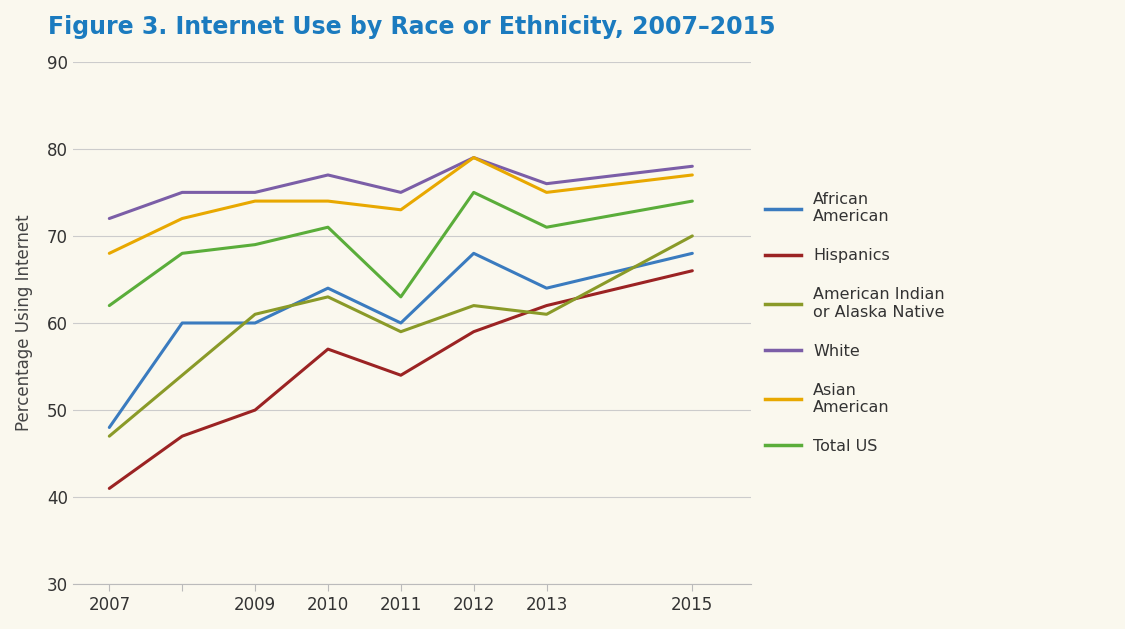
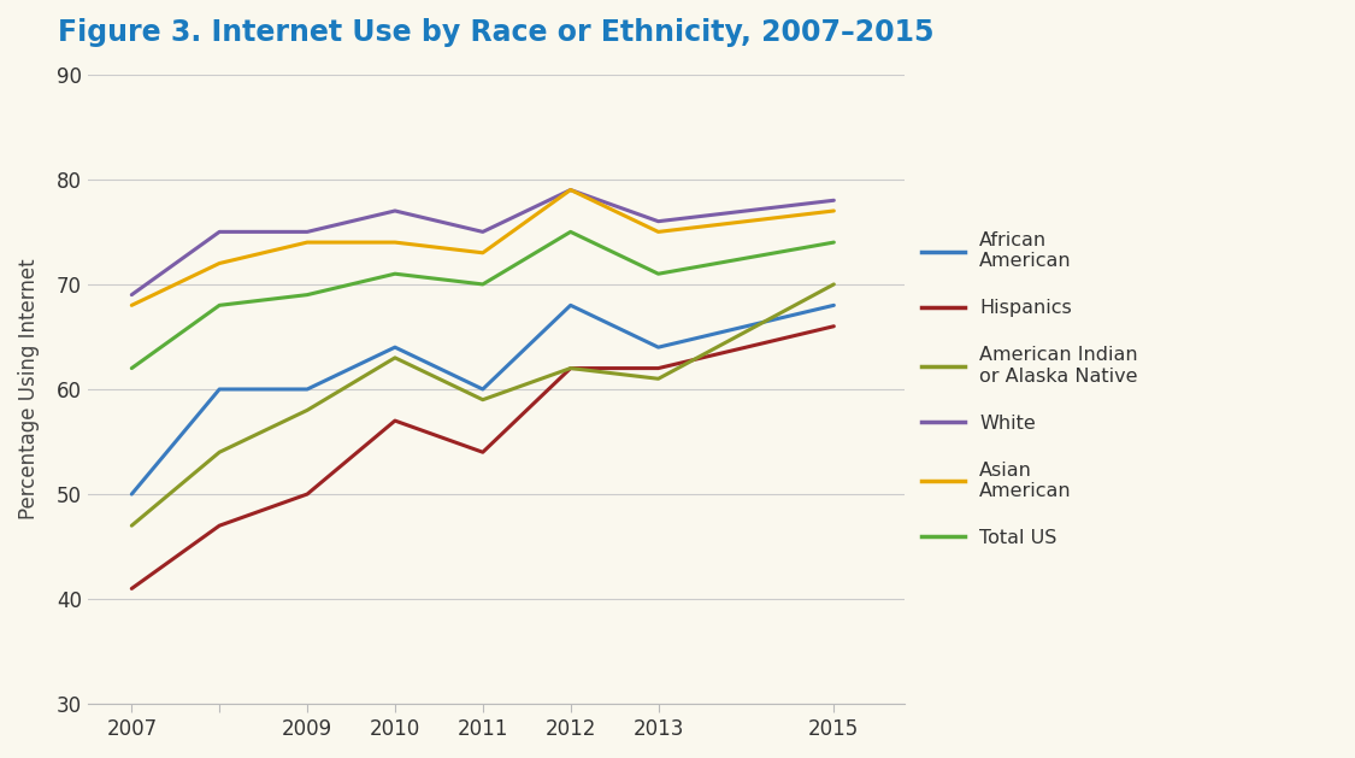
African American/2007: 48 -> 50
White/2007: 72 -> 69
American Indian or Alaska Native/2009: 61 -> 58
Total US/2011: 63 -> 70
Hispanics/2012: 59 -> 62
